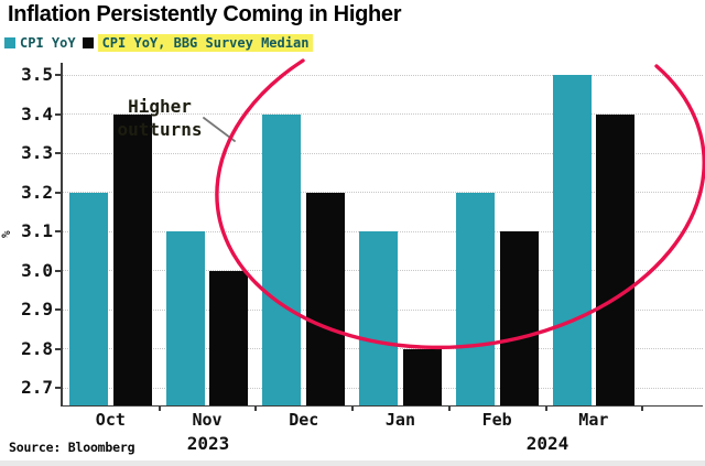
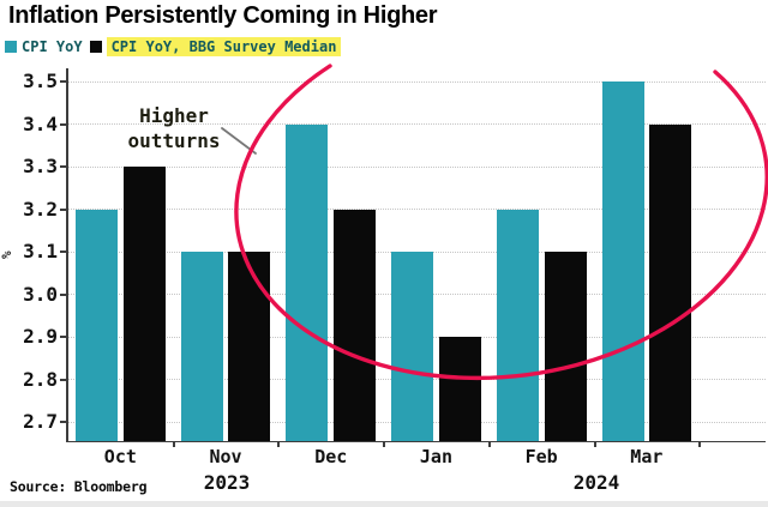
CPI YoY, BBG Survey Median/Oct: 3.4 -> 3.3
CPI YoY, BBG Survey Median/Nov: 3.0 -> 3.1
CPI YoY, BBG Survey Median/Jan: 2.8 -> 2.9
